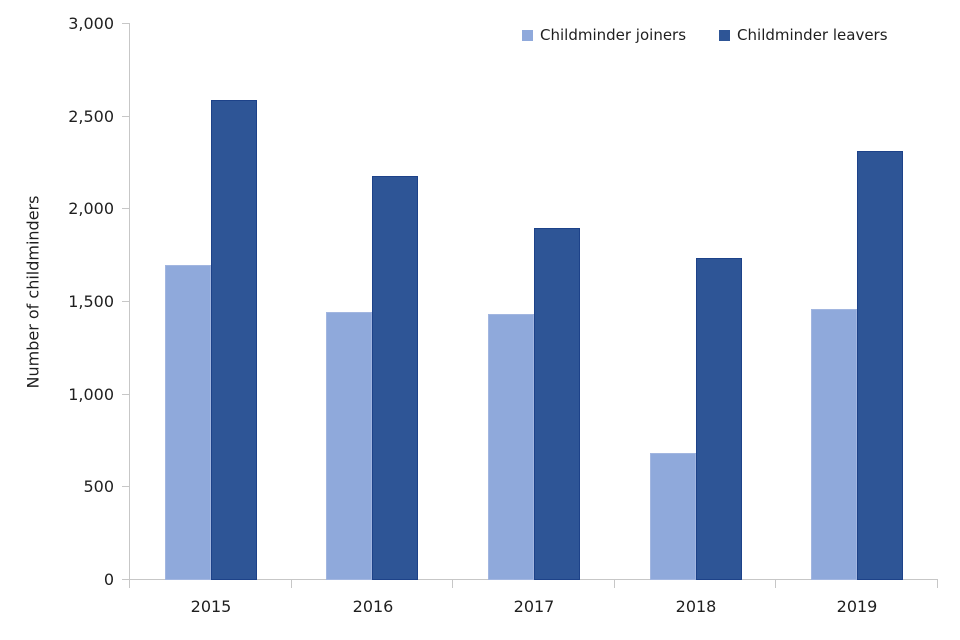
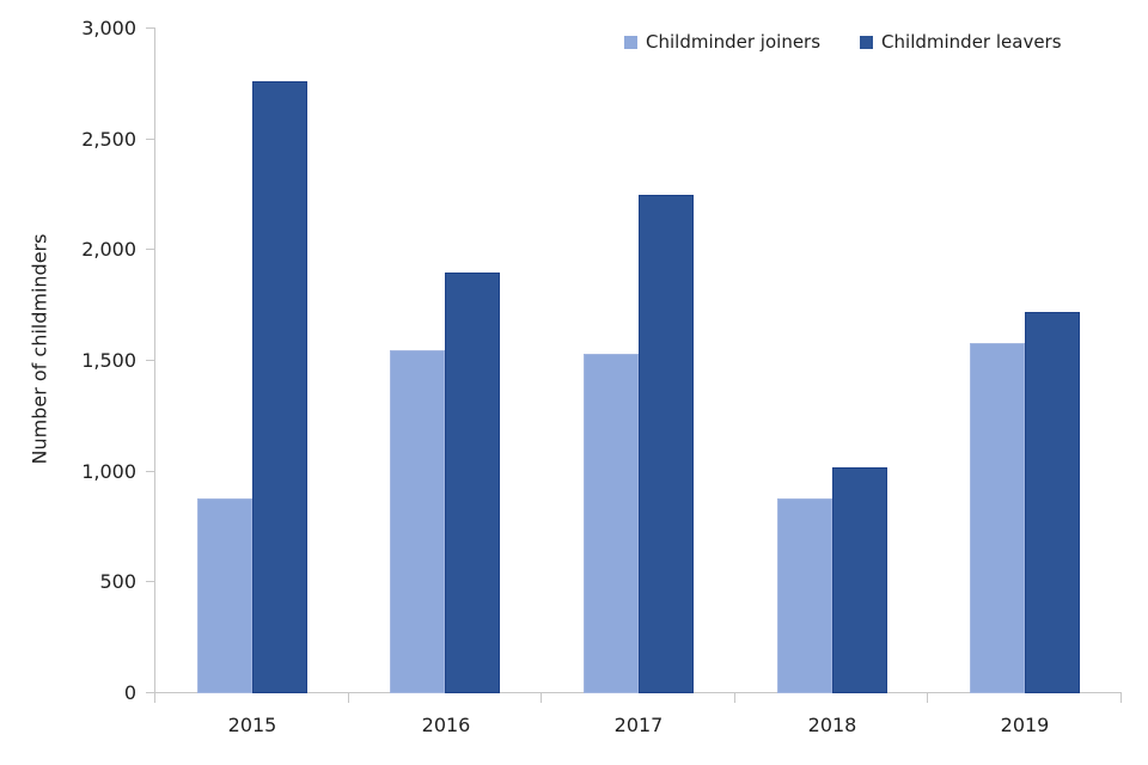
Childminder joiners/2015: 1700 -> 880
Childminder leavers/2015: 2590 -> 2760
Childminder joiners/2016: 1440 -> 1550
Childminder leavers/2016: 2180 -> 1900
Childminder joiners/2017: 1440 -> 1530
Childminder leavers/2017: 1900 -> 2250
Childminder joiners/2018: 680 -> 880
Childminder leavers/2018: 1740 -> 1020
Childminder joiners/2019: 1460 -> 1580
Childminder leavers/2019: 2320 -> 1720
